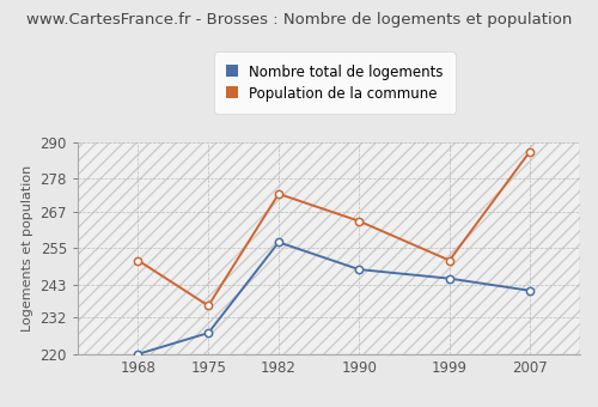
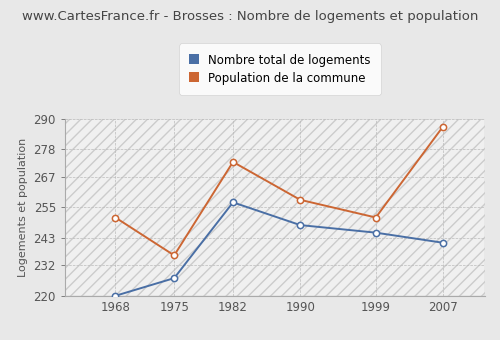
Population de la commune/1990: 264 -> 258
